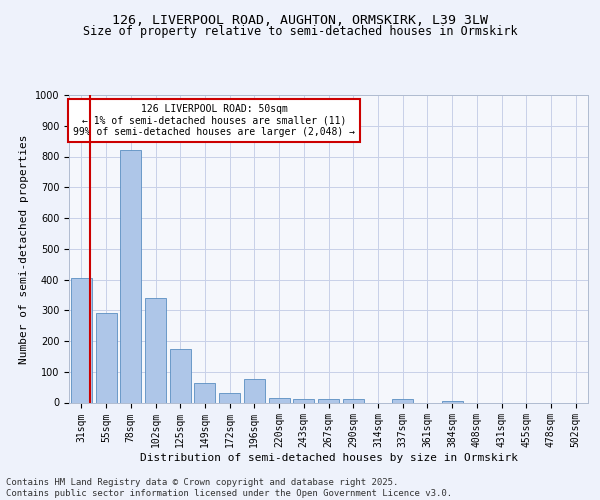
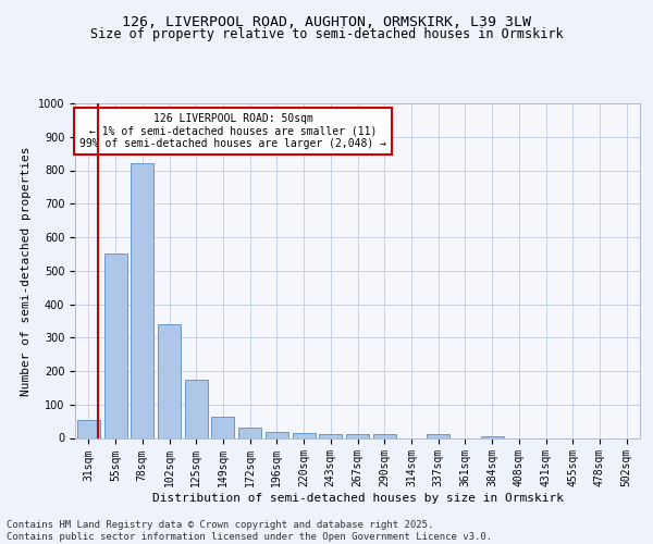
31sqm: 405 -> 55
55sqm: 290 -> 550
196sqm: 75 -> 18
